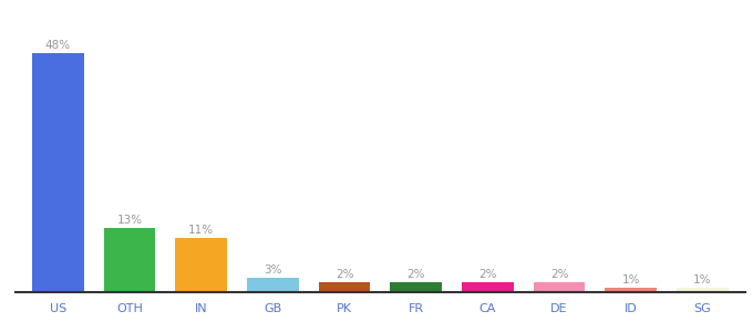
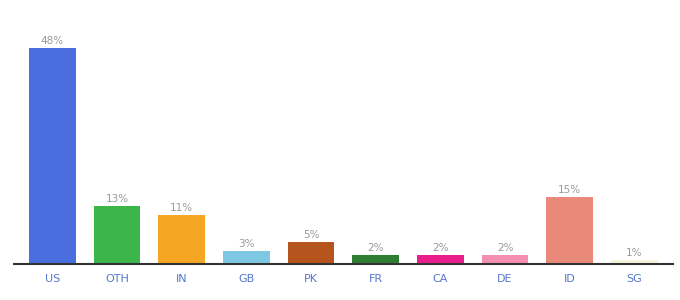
PK: 2% -> 5%
ID: 1% -> 15%
